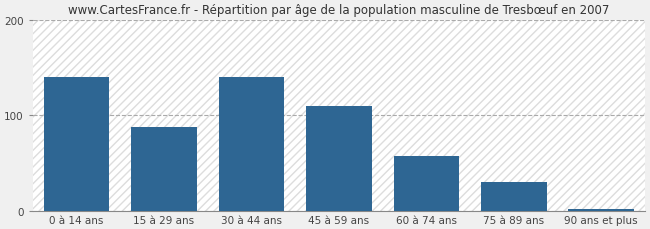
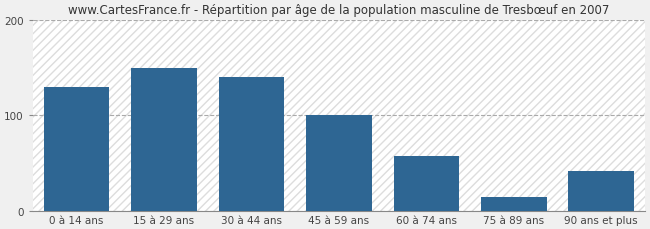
0 à 14 ans: 140 -> 130
15 à 29 ans: 88 -> 150
45 à 59 ans: 110 -> 100
75 à 89 ans: 30 -> 14
90 ans et plus: 2 -> 42
